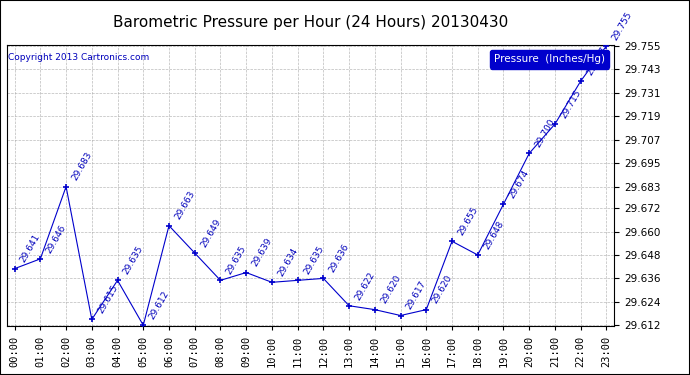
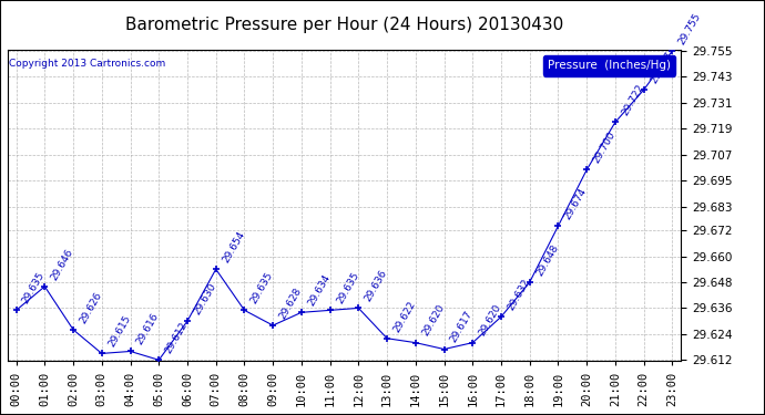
00:00: 29.641 -> 29.635
02:00: 29.683 -> 29.626
04:00: 29.635 -> 29.616
06:00: 29.663 -> 29.630
07:00: 29.649 -> 29.654
09:00: 29.639 -> 29.628
17:00: 29.655 -> 29.632
21:00: 29.715 -> 29.722
